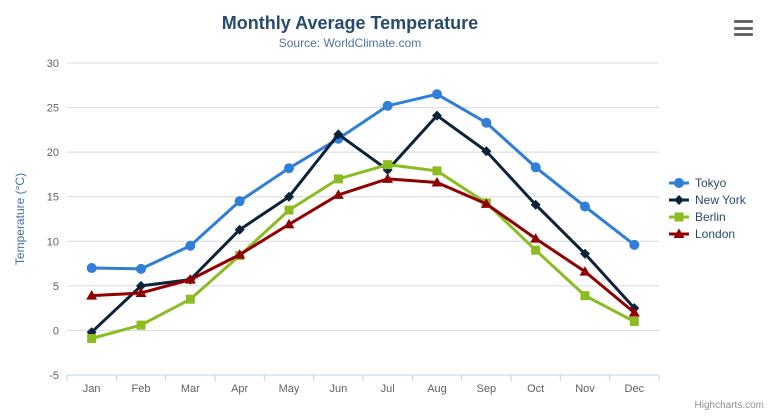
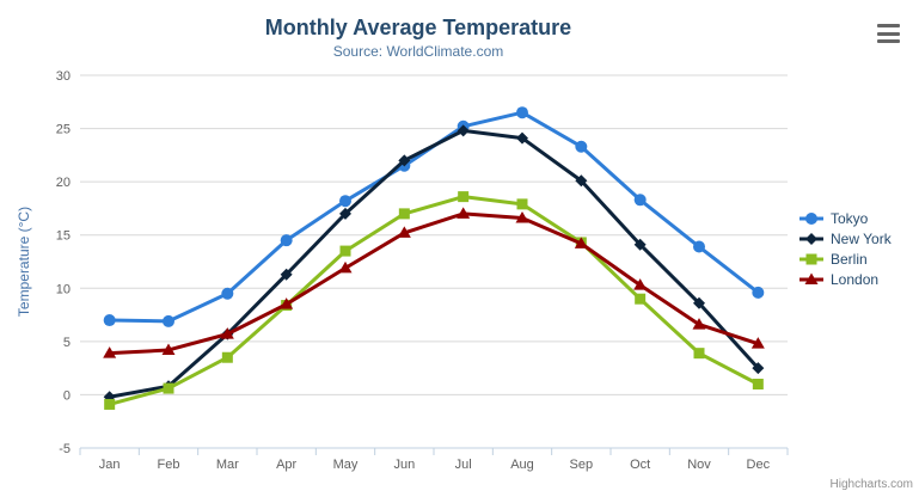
New York/Feb: 5 -> 1
New York/May: 15 -> 17
New York/Jul: 18 -> 25
London/Dec: 2 -> 5
